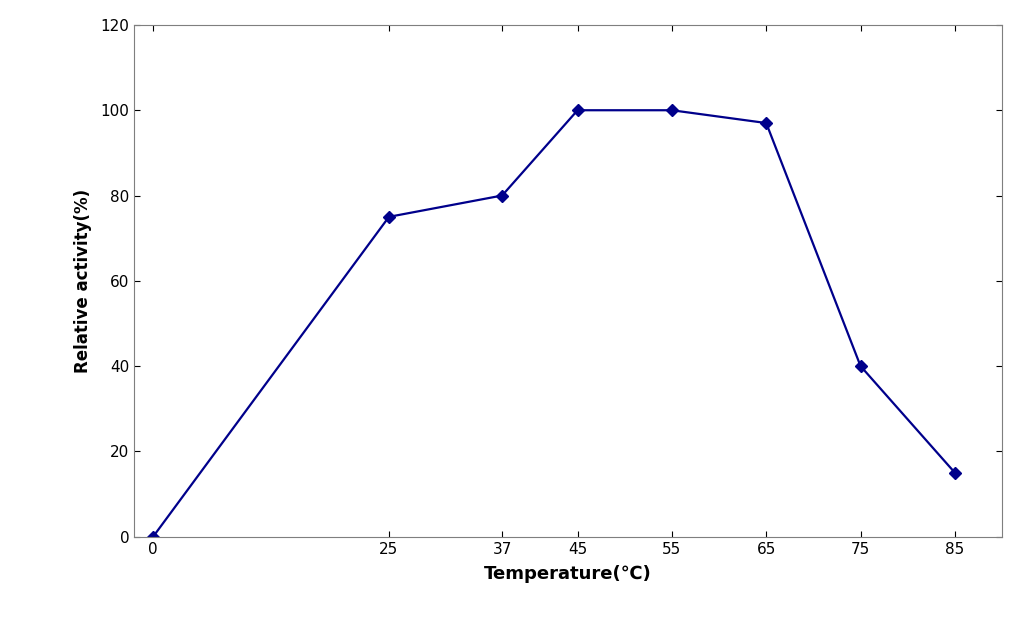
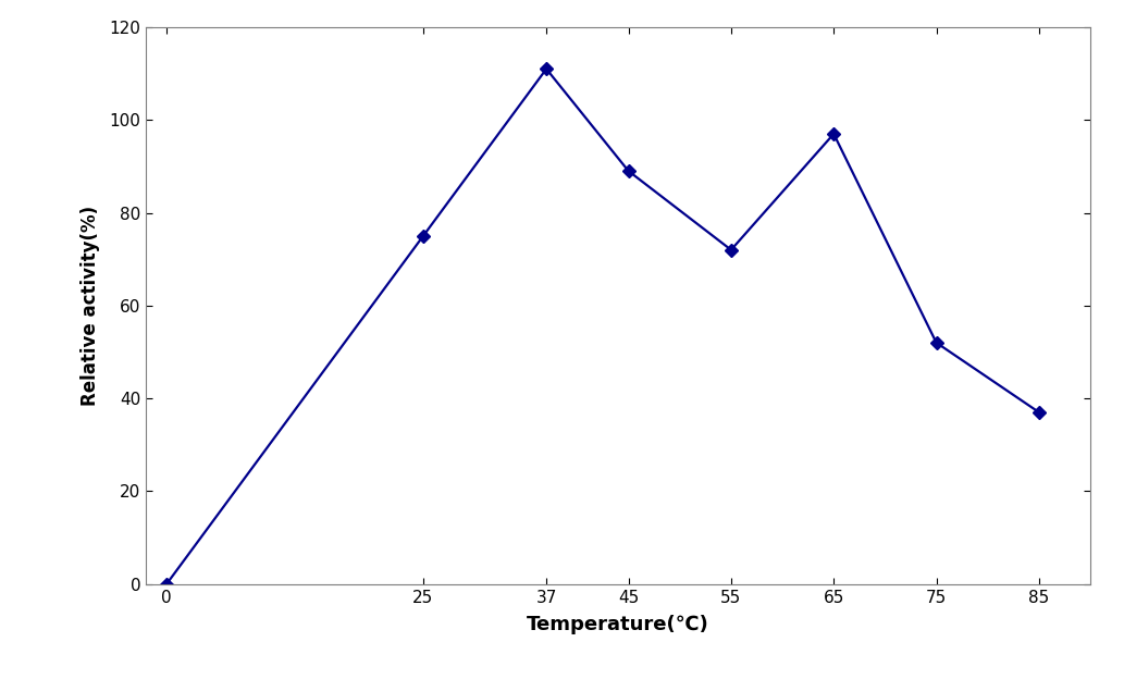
37: 80 -> 111
45: 100 -> 89
55: 100 -> 72
75: 40 -> 52
85: 15 -> 37
